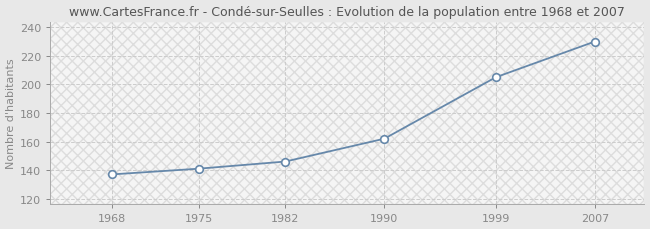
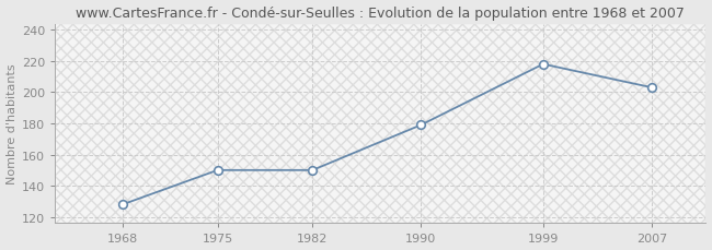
1968: 137 -> 128
1975: 141 -> 150
1982: 146 -> 150
1990: 162 -> 179
1999: 205 -> 218
2007: 230 -> 203
